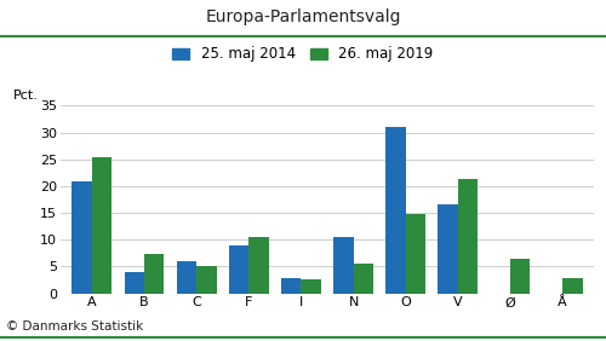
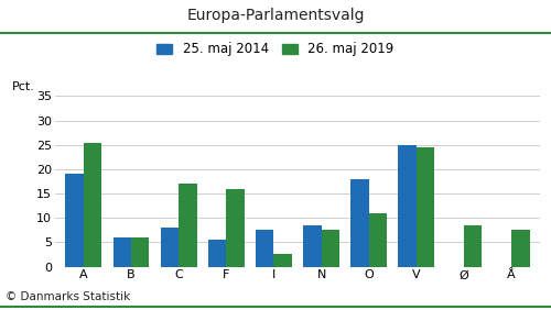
25. maj 2014/A: 20.8 -> 19.0
25. maj 2014/B: 4.0 -> 6.0
26. maj 2019/B: 7.4 -> 6.0
25. maj 2014/C: 5.9 -> 8.0
26. maj 2019/C: 5.0 -> 17.0
25. maj 2014/F: 8.9 -> 5.5
26. maj 2019/F: 10.5 -> 16.0
25. maj 2014/I: 2.9 -> 7.5
25. maj 2014/N: 10.5 -> 8.5
26. maj 2019/N: 5.6 -> 7.5
25. maj 2014/O: 31.1 -> 18.0
26. maj 2019/O: 14.7 -> 11.0
25. maj 2014/V: 16.7 -> 25.0
26. maj 2019/V: 21.3 -> 24.5
26. maj 2019/Ø: 6.4 -> 8.5
26. maj 2019/Å: 2.8 -> 7.5
